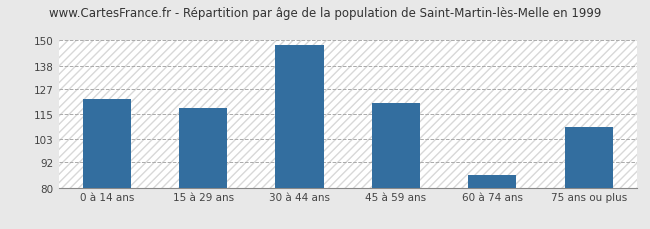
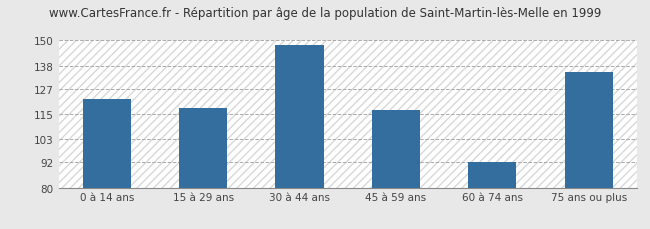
45 à 59 ans: 120 -> 117
60 à 74 ans: 86 -> 92
75 ans ou plus: 109 -> 135
